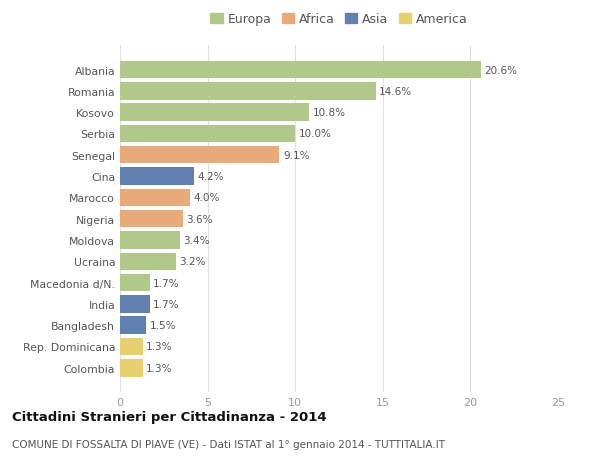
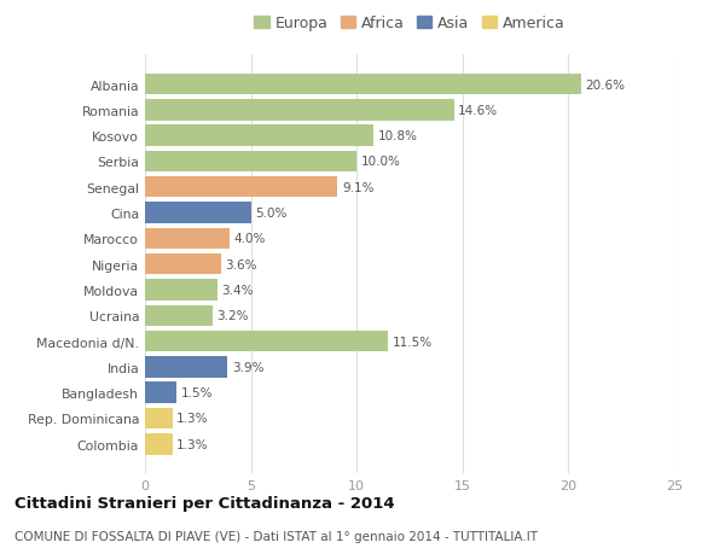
Cina: 4.2% -> 5.0%
Macedonia d/N.: 1.7% -> 11.5%
India: 1.7% -> 3.9%
